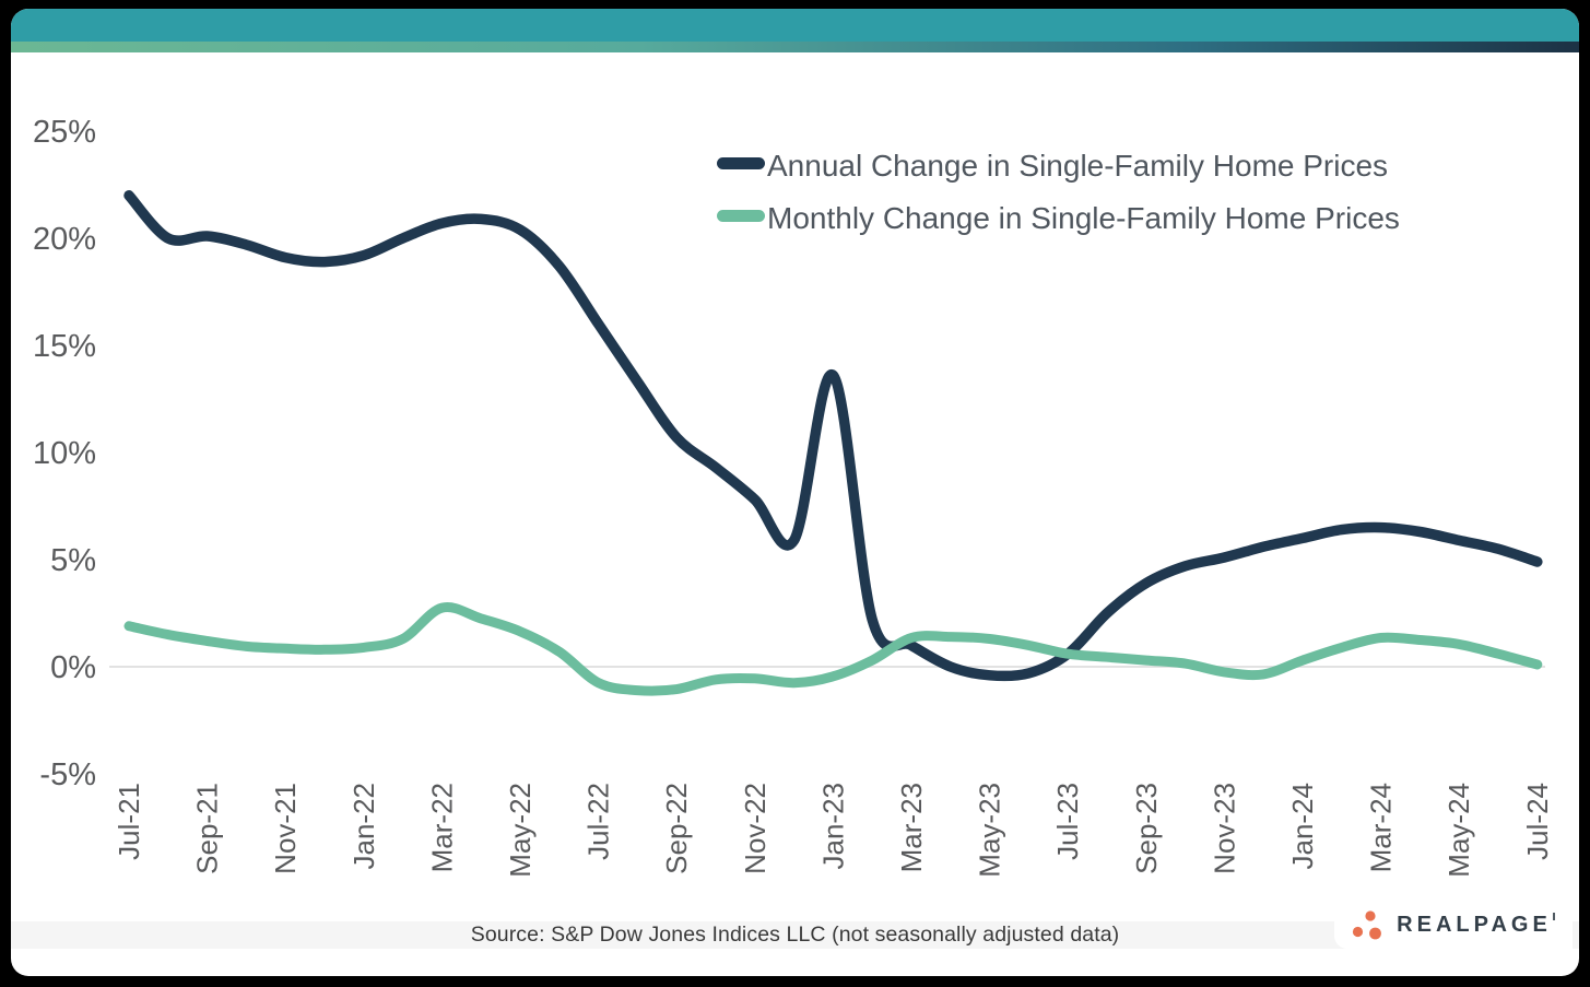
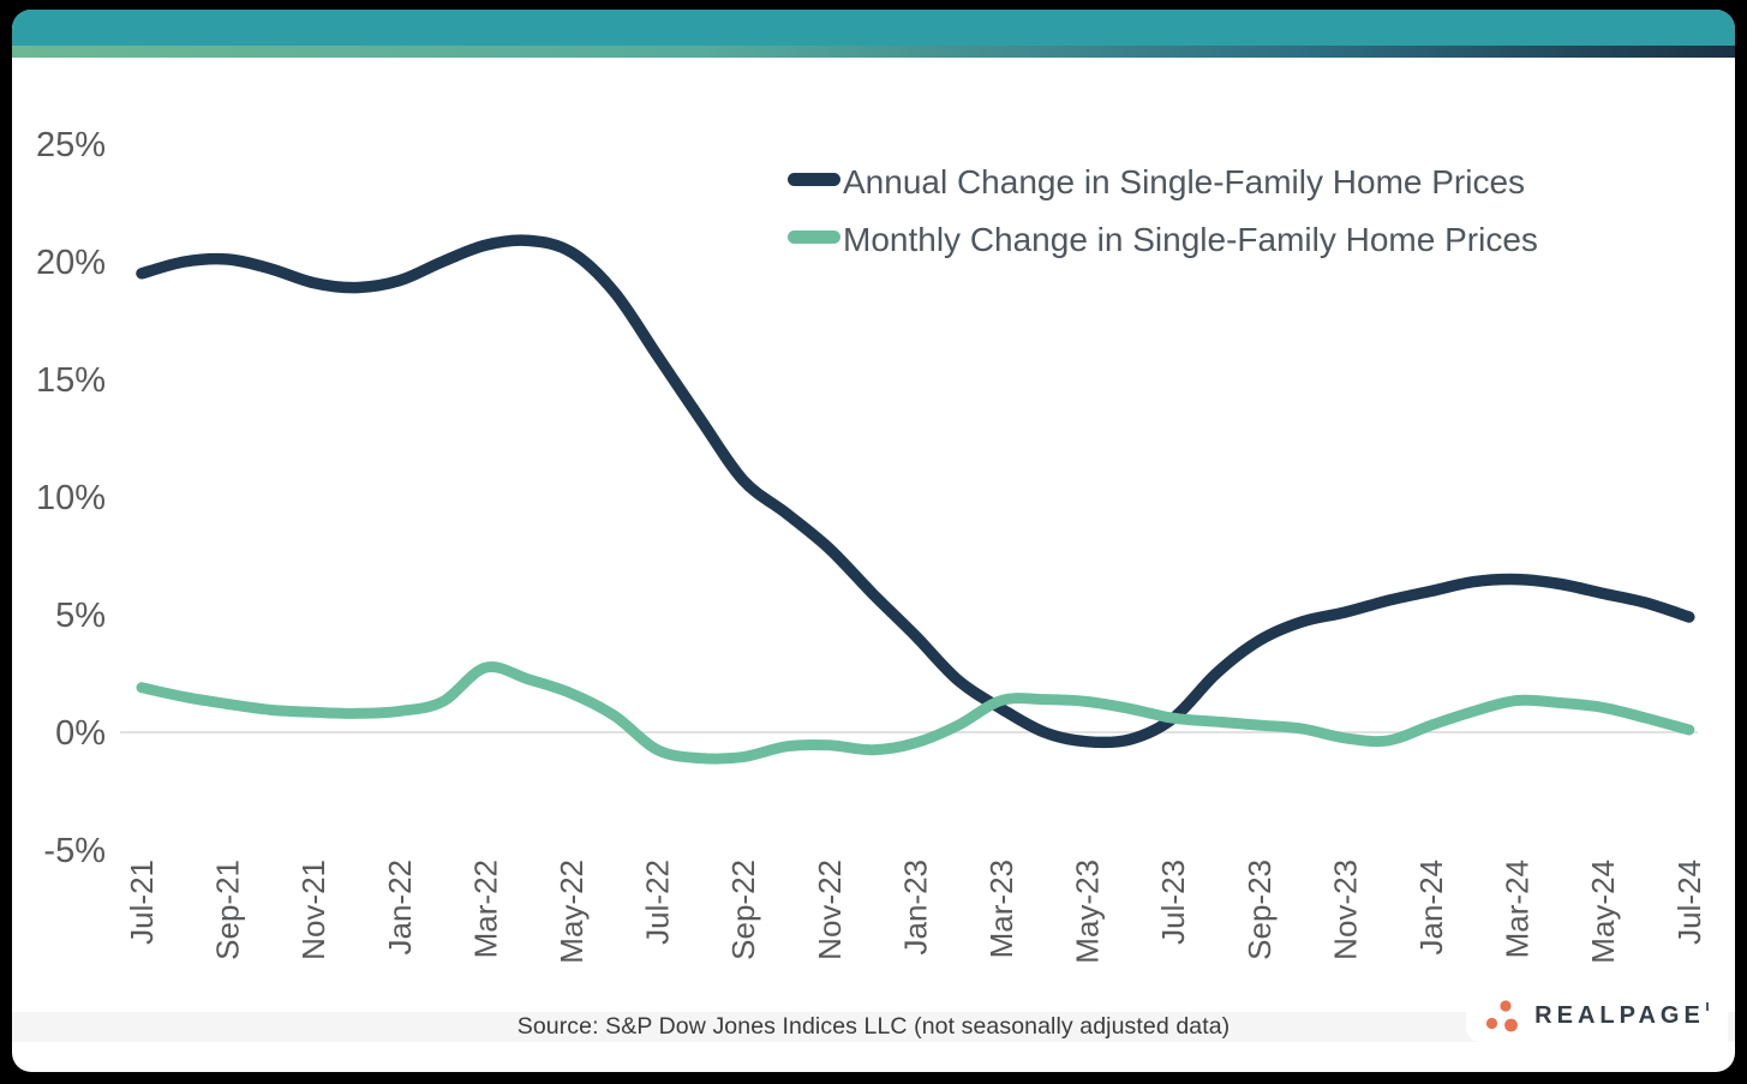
Annual Change in Single-Family Home Prices/Jul-21: 22.0% -> 19.5%
Annual Change in Single-Family Home Prices/Jan-23: 13.6% -> 4.1%
